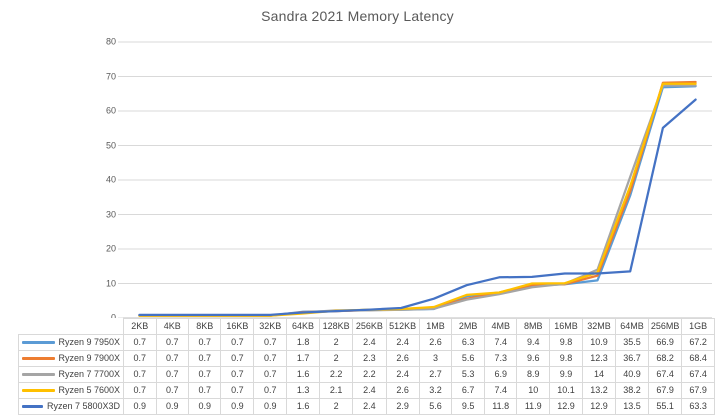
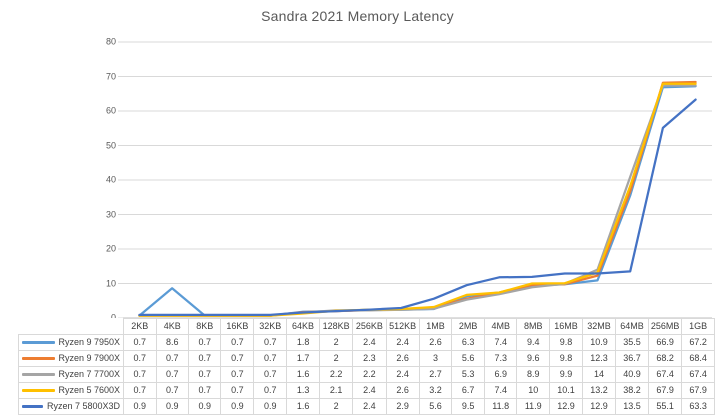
Ryzen 9 7950X/4KB: 0.7 -> 8.6
